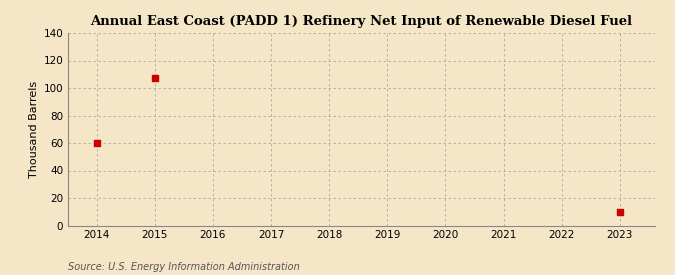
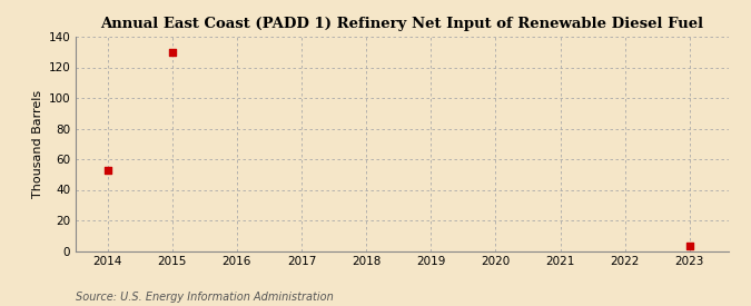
2014: 60 -> 53
2015: 107 -> 130
2023: 10 -> 3
